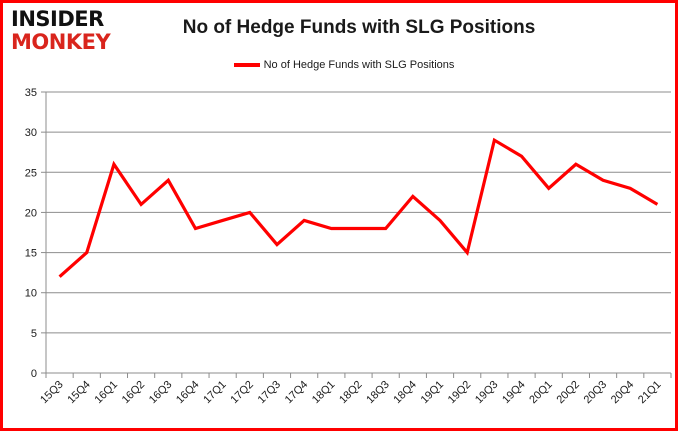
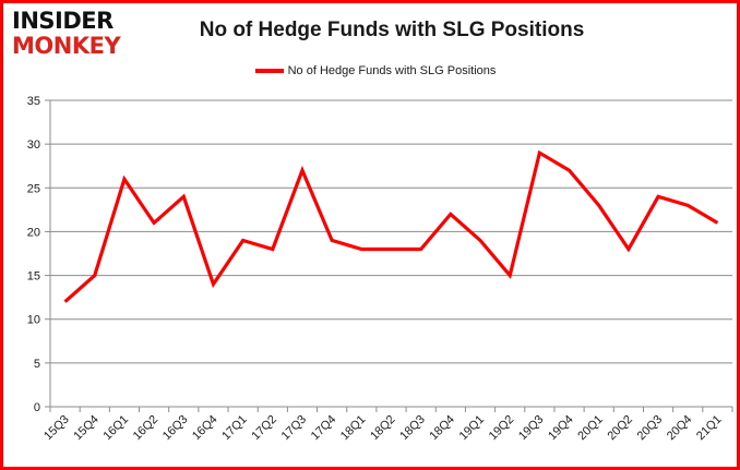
16Q4: 18 -> 14
17Q2: 20 -> 18
17Q3: 16 -> 27
20Q2: 26 -> 18
